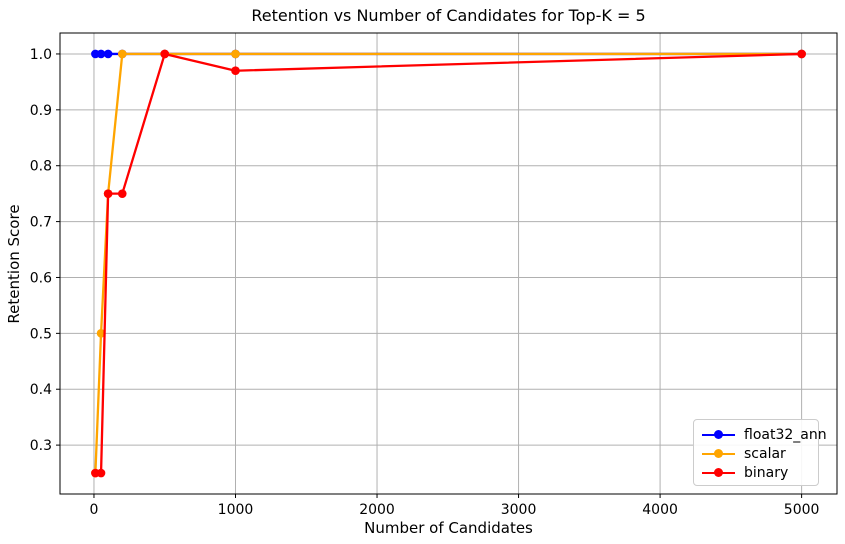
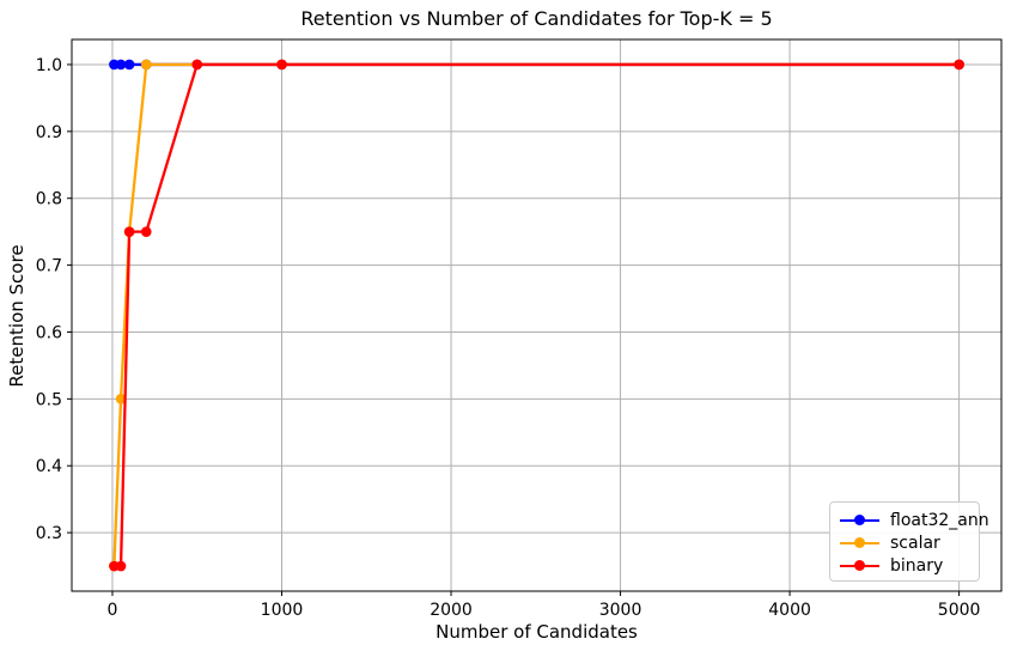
binary/1000: 0.97 -> 1.00
